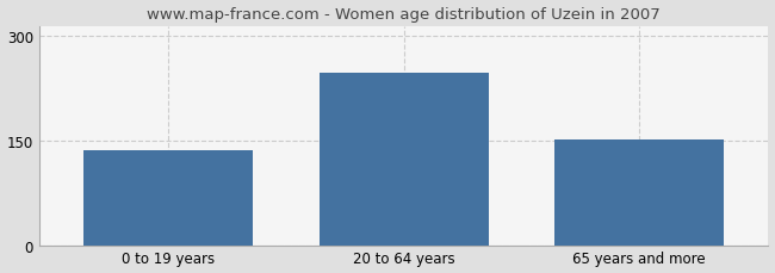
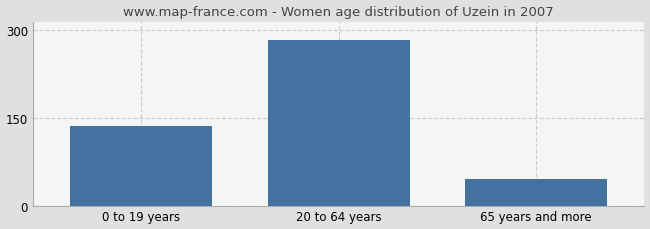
20 to 64 years: 248 -> 283
65 years and more: 152 -> 46
